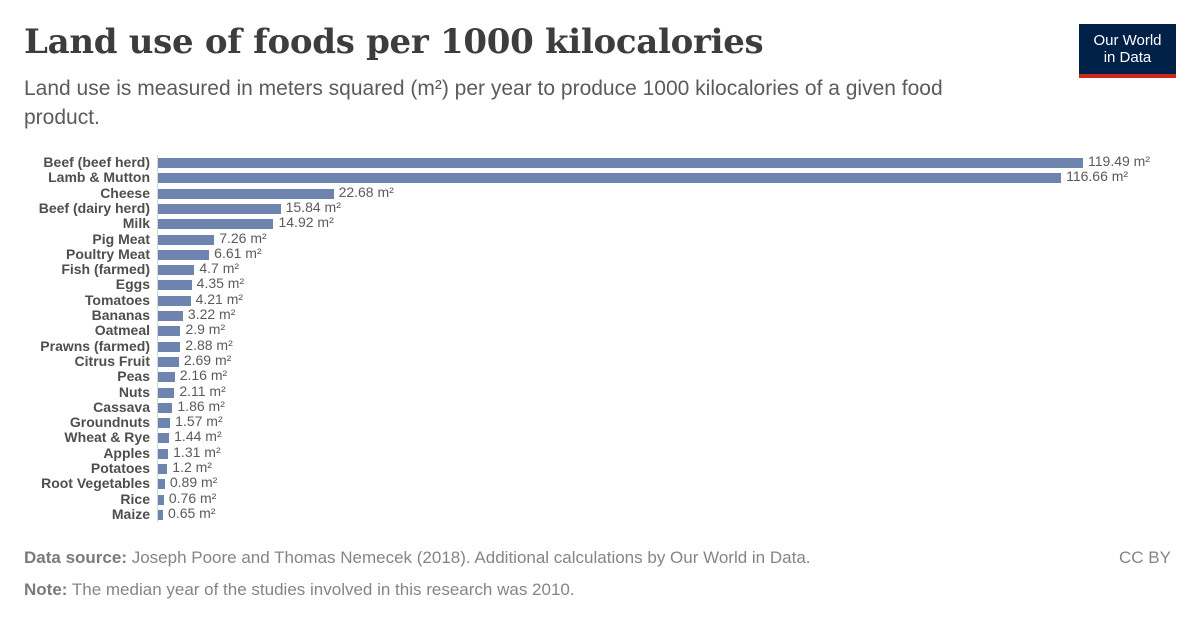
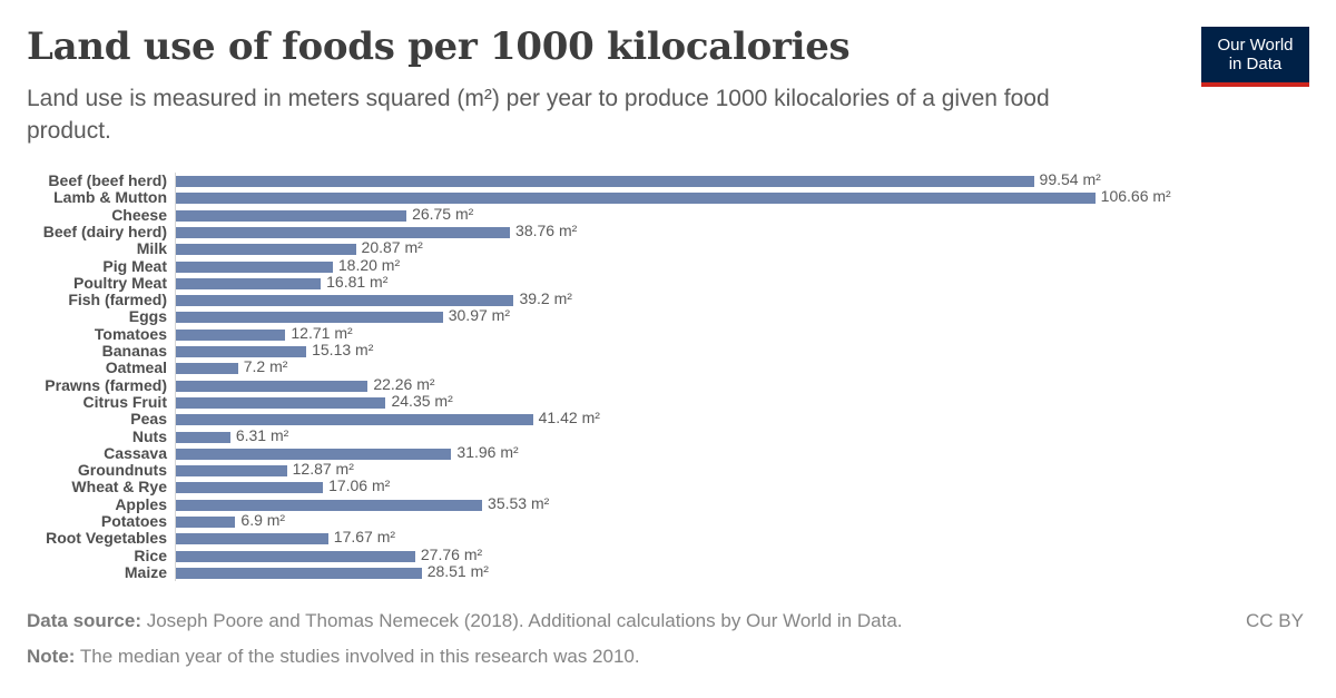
Beef (beef herd): 119.49 -> 99.54
Lamb & Mutton: 116.66 -> 106.66
Cheese: 22.68 -> 26.75
Beef (dairy herd): 15.84 -> 38.76
Milk: 14.92 -> 20.87
Pig Meat: 7.26 -> 18.20
Poultry Meat: 6.61 -> 16.81
Fish (farmed): 4.7 -> 39.2
Eggs: 4.35 -> 30.97
Tomatoes: 4.21 -> 12.71
Bananas: 3.22 -> 15.13
Oatmeal: 2.9 -> 7.2
Prawns (farmed): 2.88 -> 22.26
Citrus Fruit: 2.69 -> 24.35
Peas: 2.16 -> 41.42
Nuts: 2.11 -> 6.31
Cassava: 1.86 -> 31.96
Groundnuts: 1.57 -> 12.87
Wheat & Rye: 1.44 -> 17.06
Apples: 1.31 -> 35.53
Potatoes: 1.2 -> 6.9
Root Vegetables: 0.89 -> 17.67
Rice: 0.76 -> 27.76
Maize: 0.65 -> 28.51
